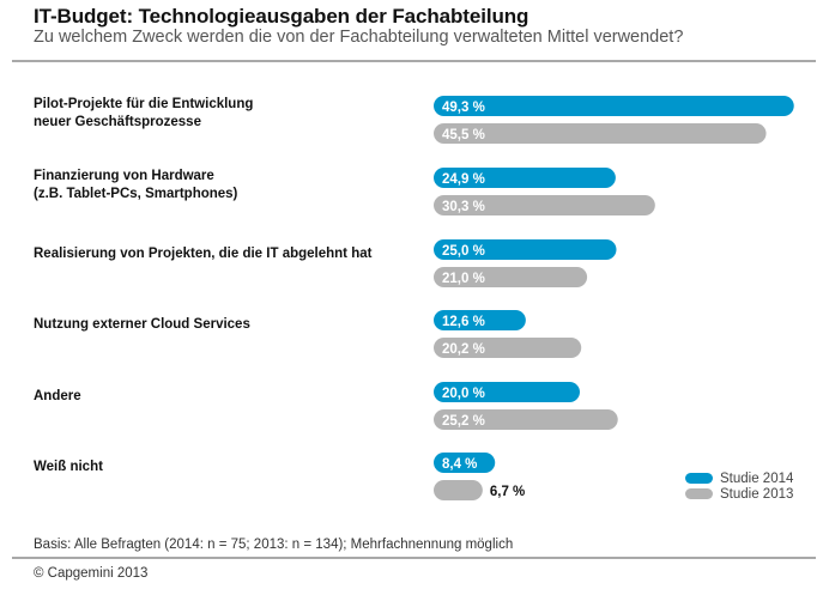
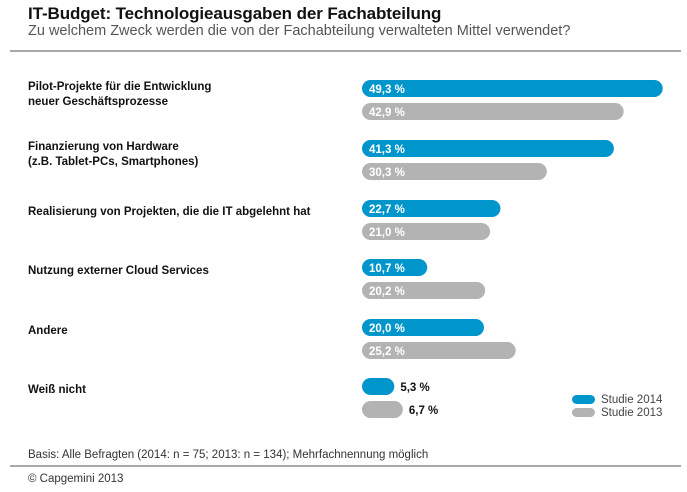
Studie 2013/Pilot-Projekte für die Entwicklung neuer Geschäftsprozesse: 45,5 -> 42,9
Studie 2014/Finanzierung von Hardware (z.B. Tablet-PCs, Smartphones): 24,9 -> 41,3
Studie 2014/Realisierung von Projekten, die die IT abgelehnt hat: 25,0 -> 22,7
Studie 2014/Nutzung externer Cloud Services: 12,6 -> 10,7
Studie 2014/Weiß nicht: 8,4 -> 5,3
